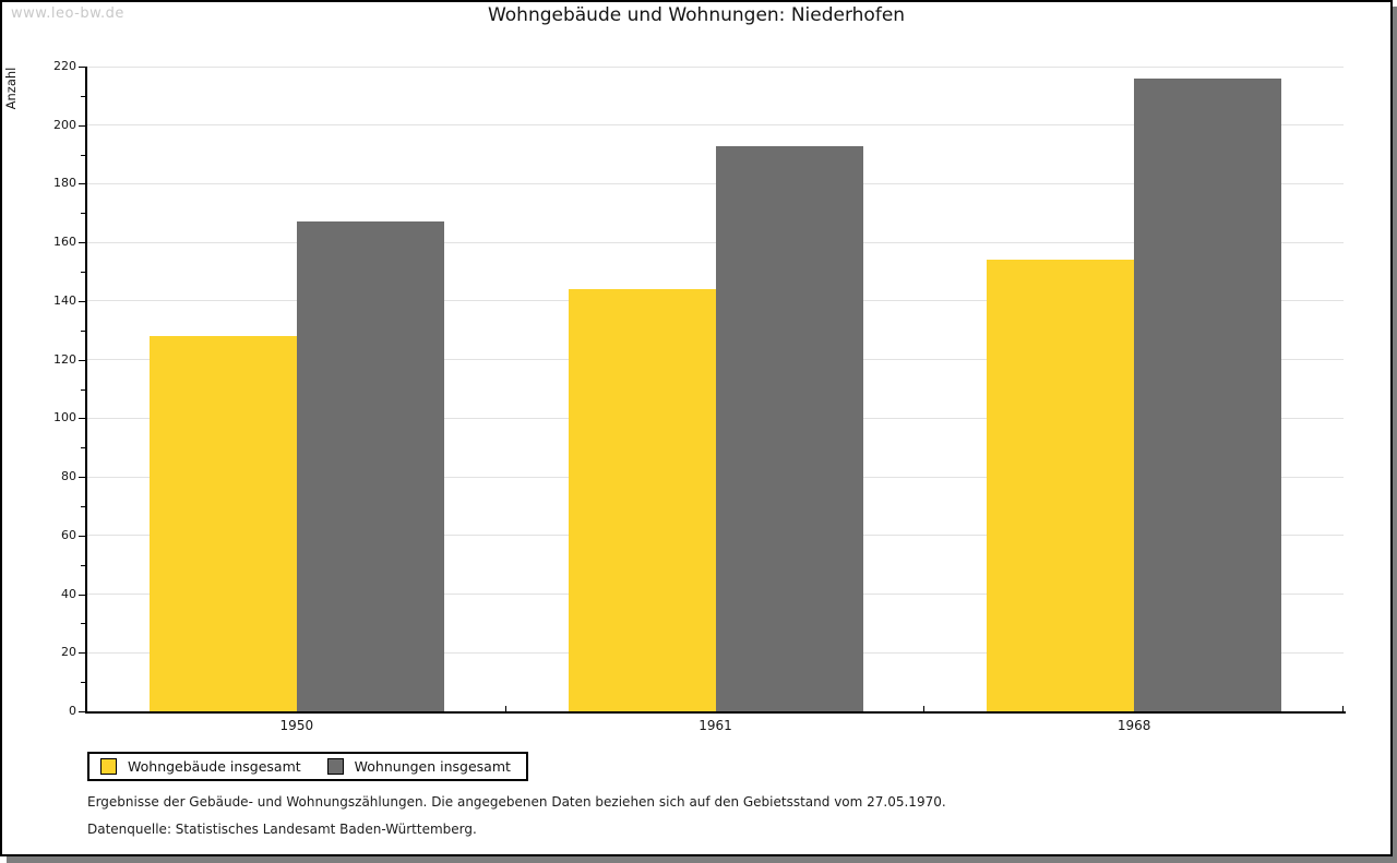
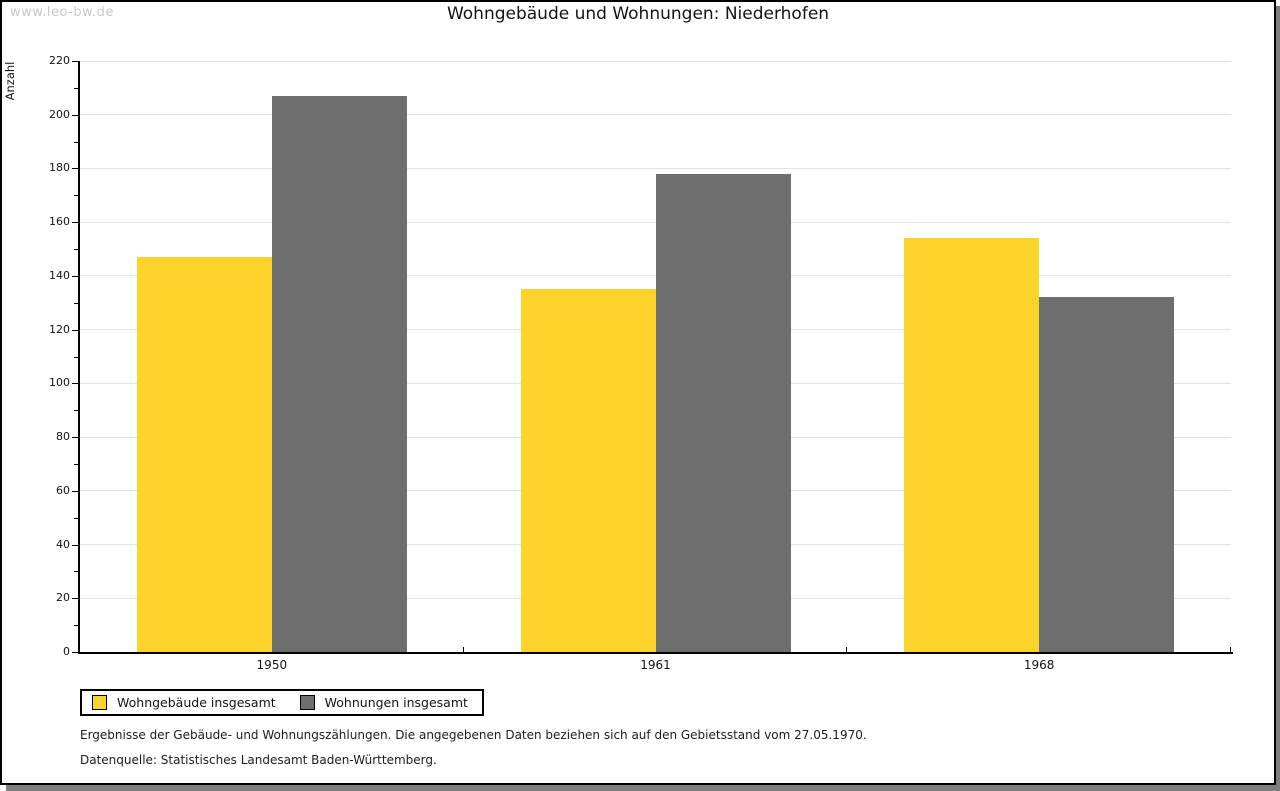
Wohngebäude insgesamt/1950: 128 -> 147
Wohnungen insgesamt/1950: 167 -> 207
Wohngebäude insgesamt/1961: 144 -> 135
Wohnungen insgesamt/1961: 193 -> 178
Wohnungen insgesamt/1968: 216 -> 132
